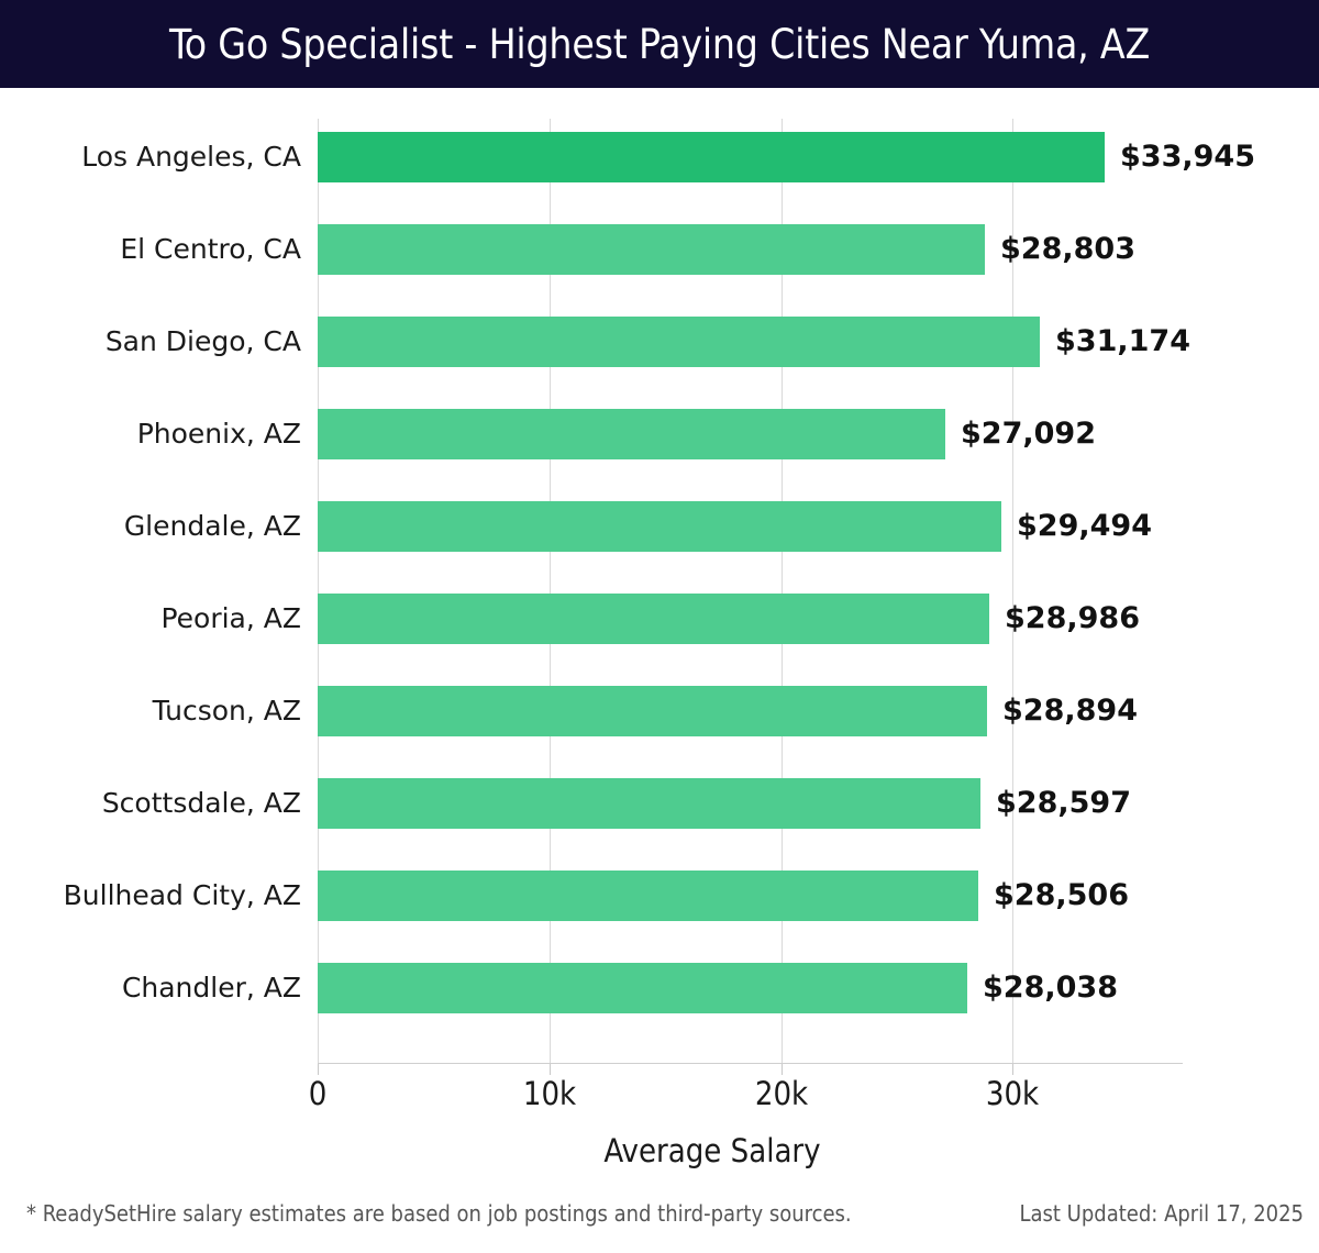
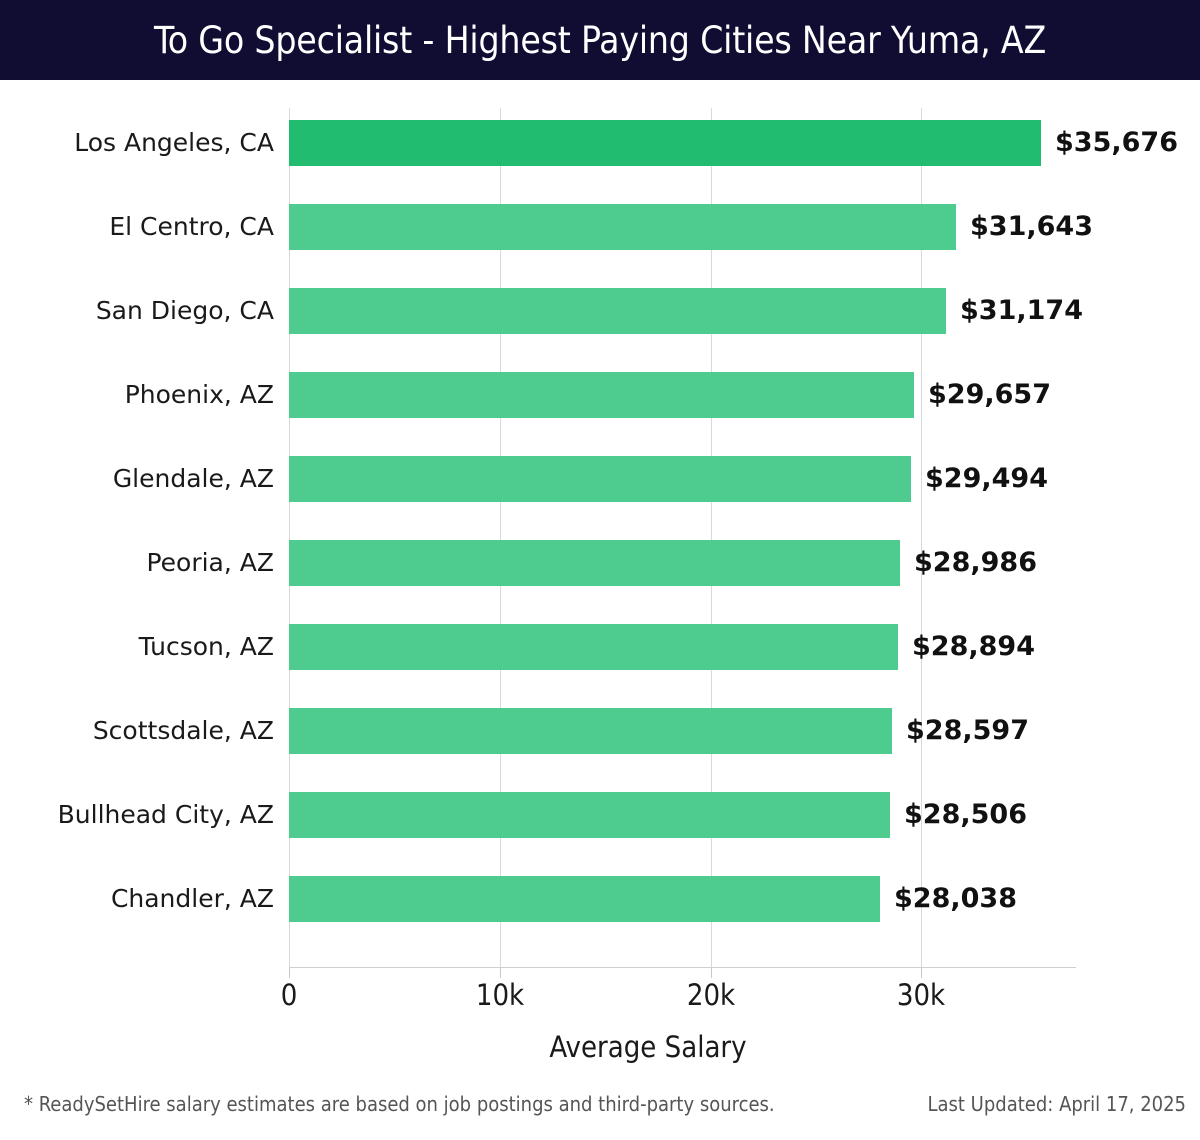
Los Angeles, CA: $33,945 -> $35,676
El Centro, CA: $28,803 -> $31,643
Phoenix, AZ: $27,092 -> $29,657
